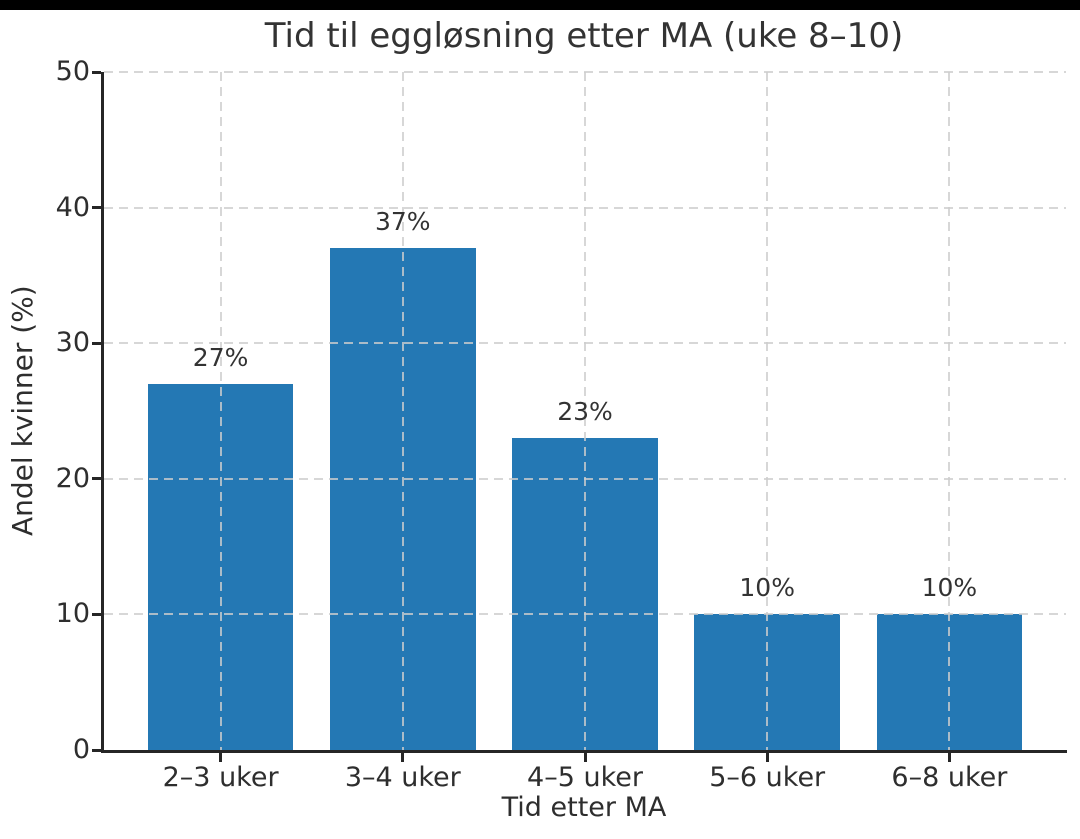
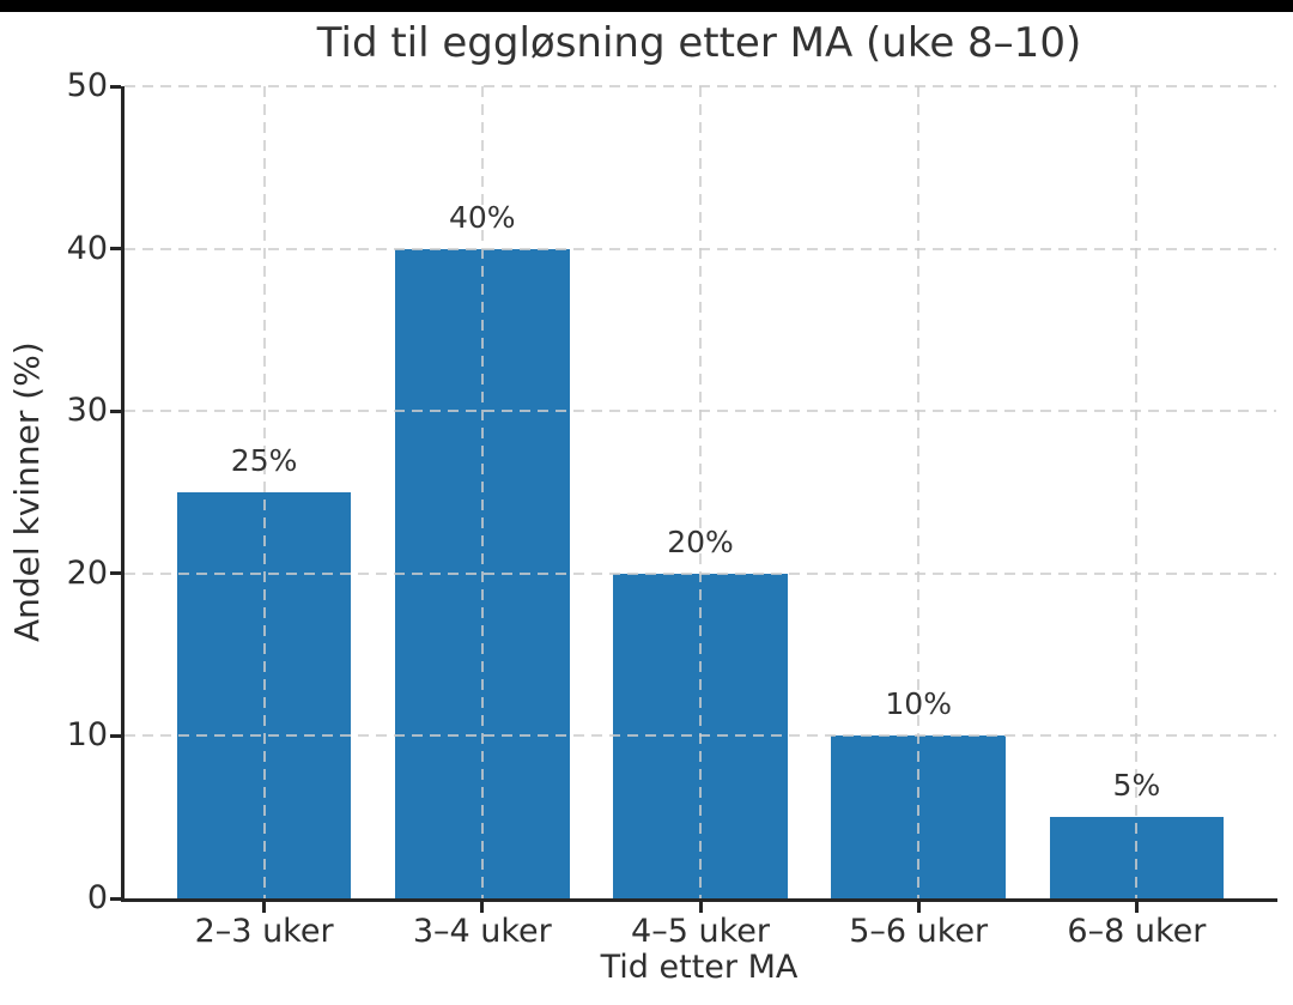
2–3 uker: 27% -> 25%
3–4 uker: 37% -> 40%
4–5 uker: 23% -> 20%
6–8 uker: 10% -> 5%
